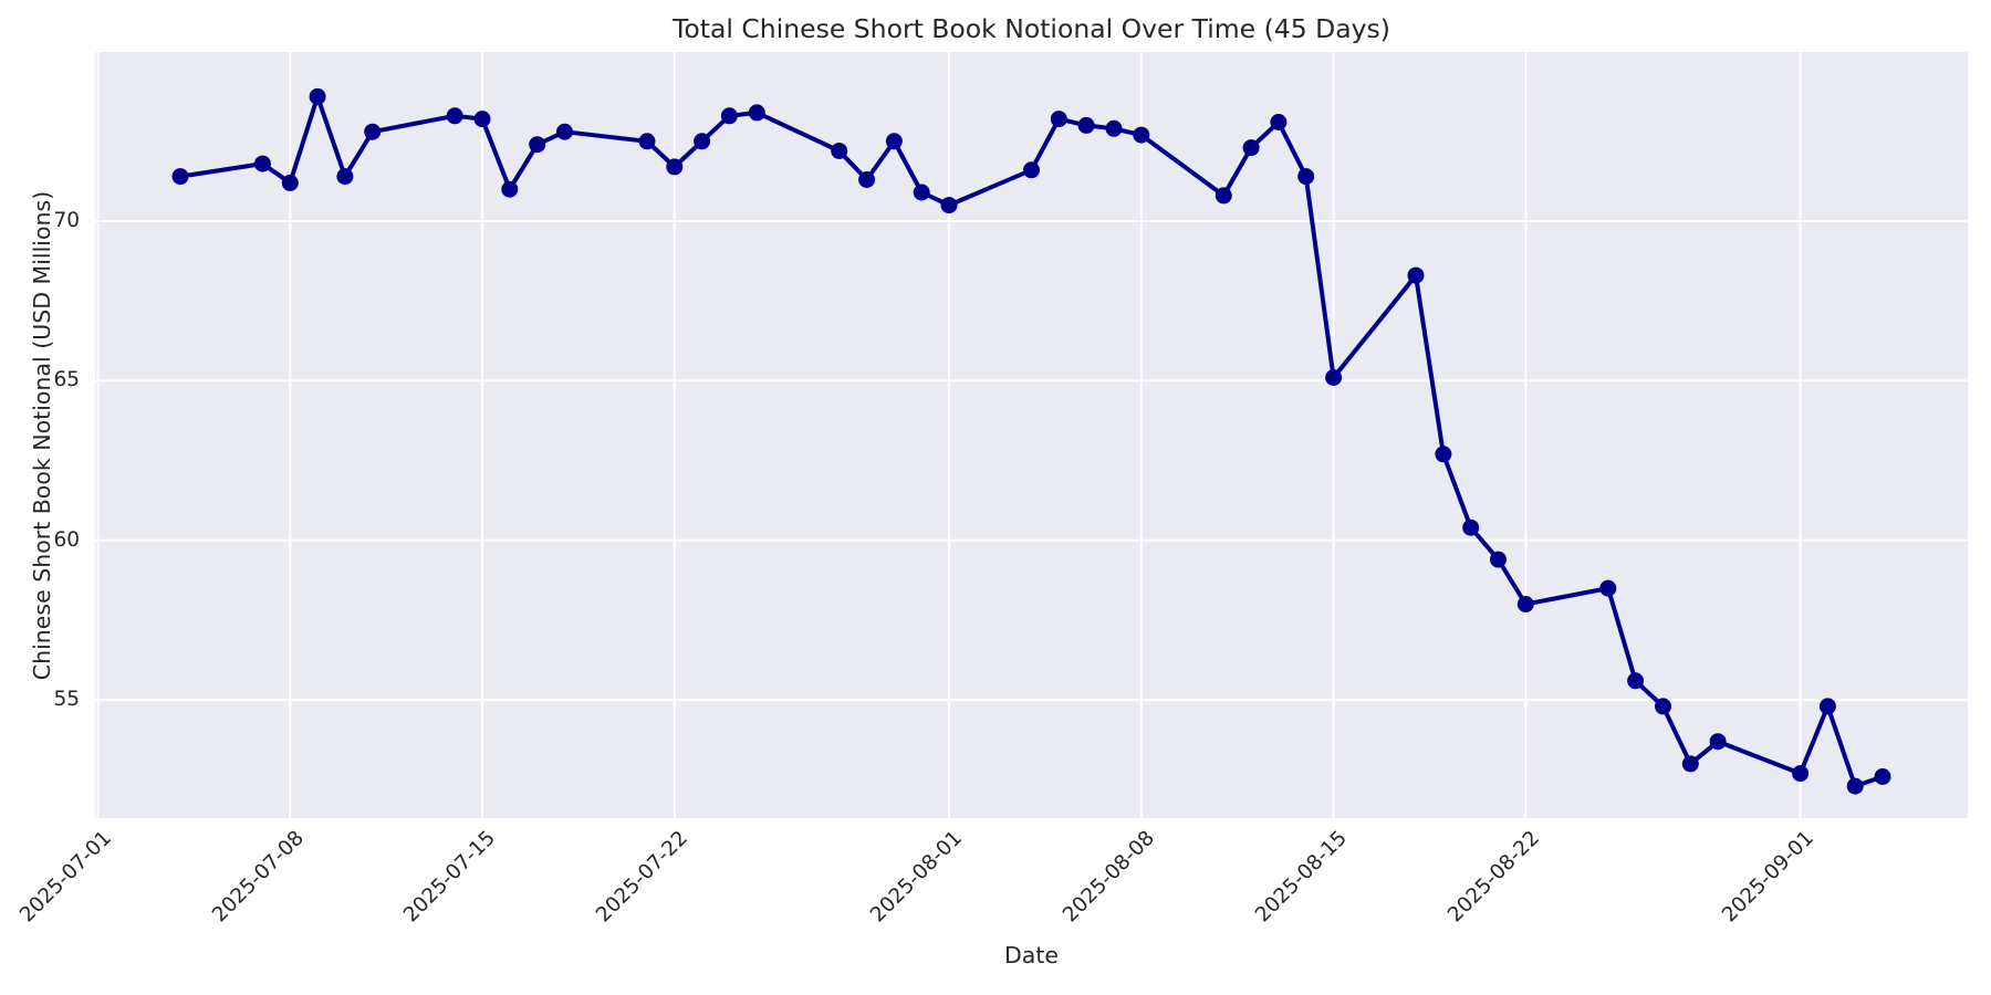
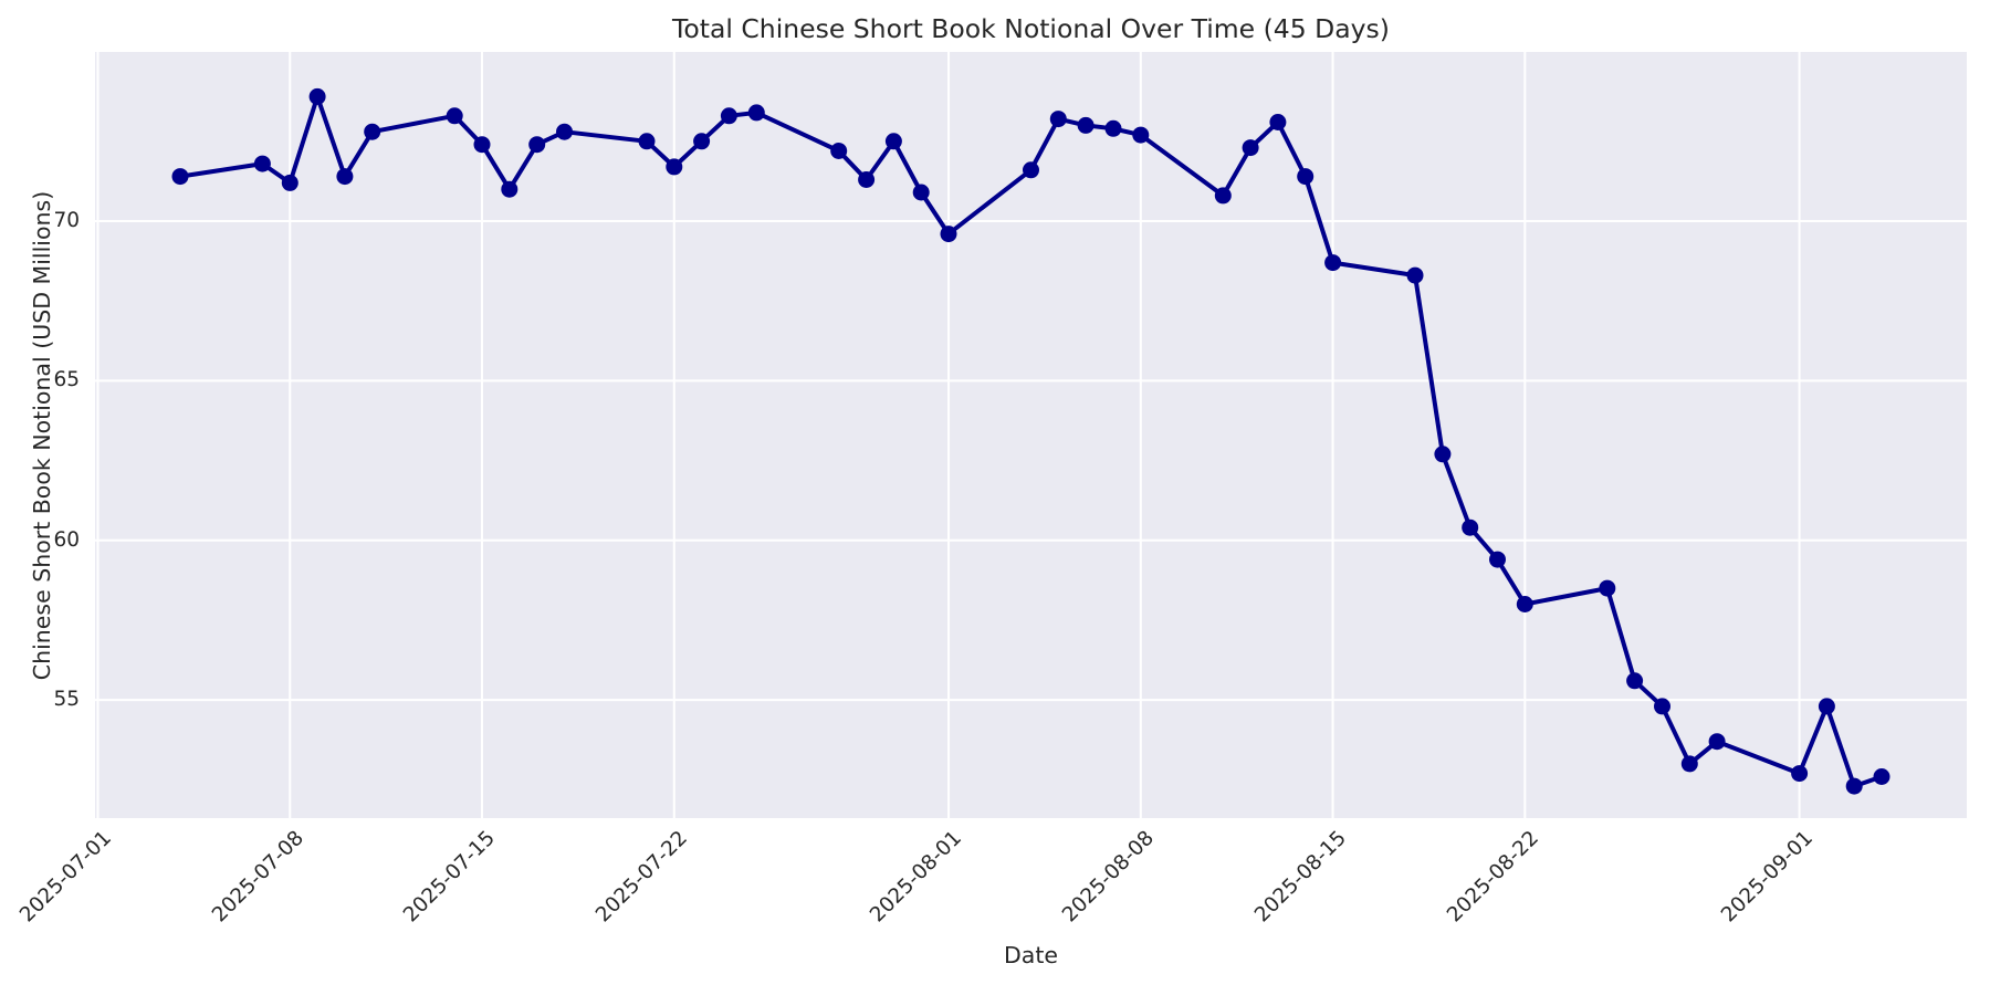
2025-07-15: 73.2 -> 72.4
2025-08-01: 70.5 -> 69.6
2025-08-15: 65.1 -> 68.7
